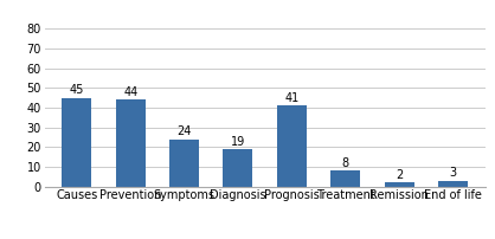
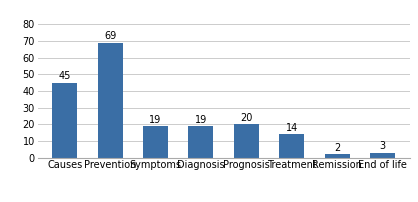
Prevention: 44 -> 69
Symptoms: 24 -> 19
Prognosis: 41 -> 20
Treatment: 8 -> 14
